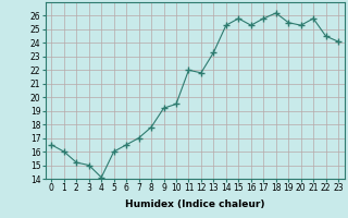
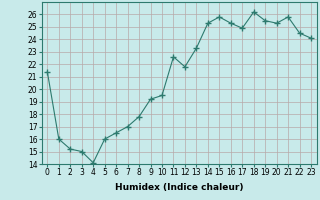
0: 16.5 -> 21.4
11: 22.0 -> 22.6
17: 25.8 -> 24.9
